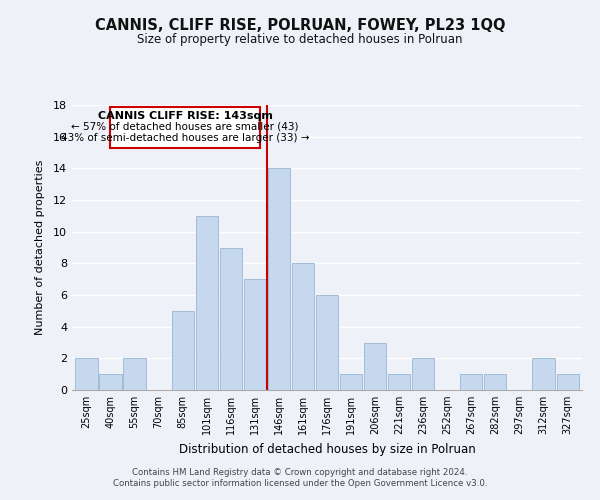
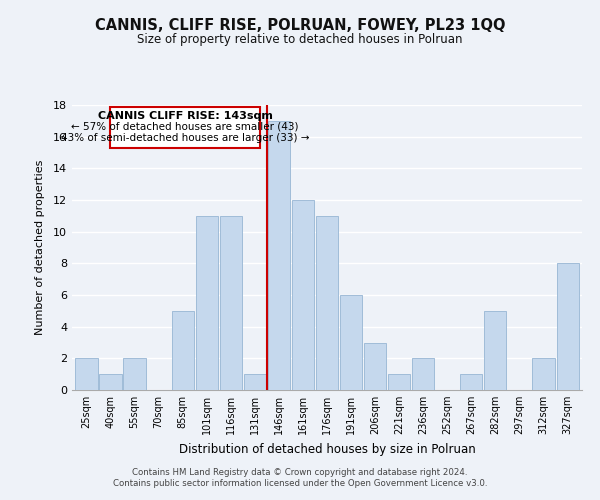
116sqm: 9 -> 11
131sqm: 7 -> 1
146sqm: 14 -> 17
161sqm: 8 -> 12
176sqm: 6 -> 11
191sqm: 1 -> 6
282sqm: 1 -> 5
327sqm: 1 -> 8
